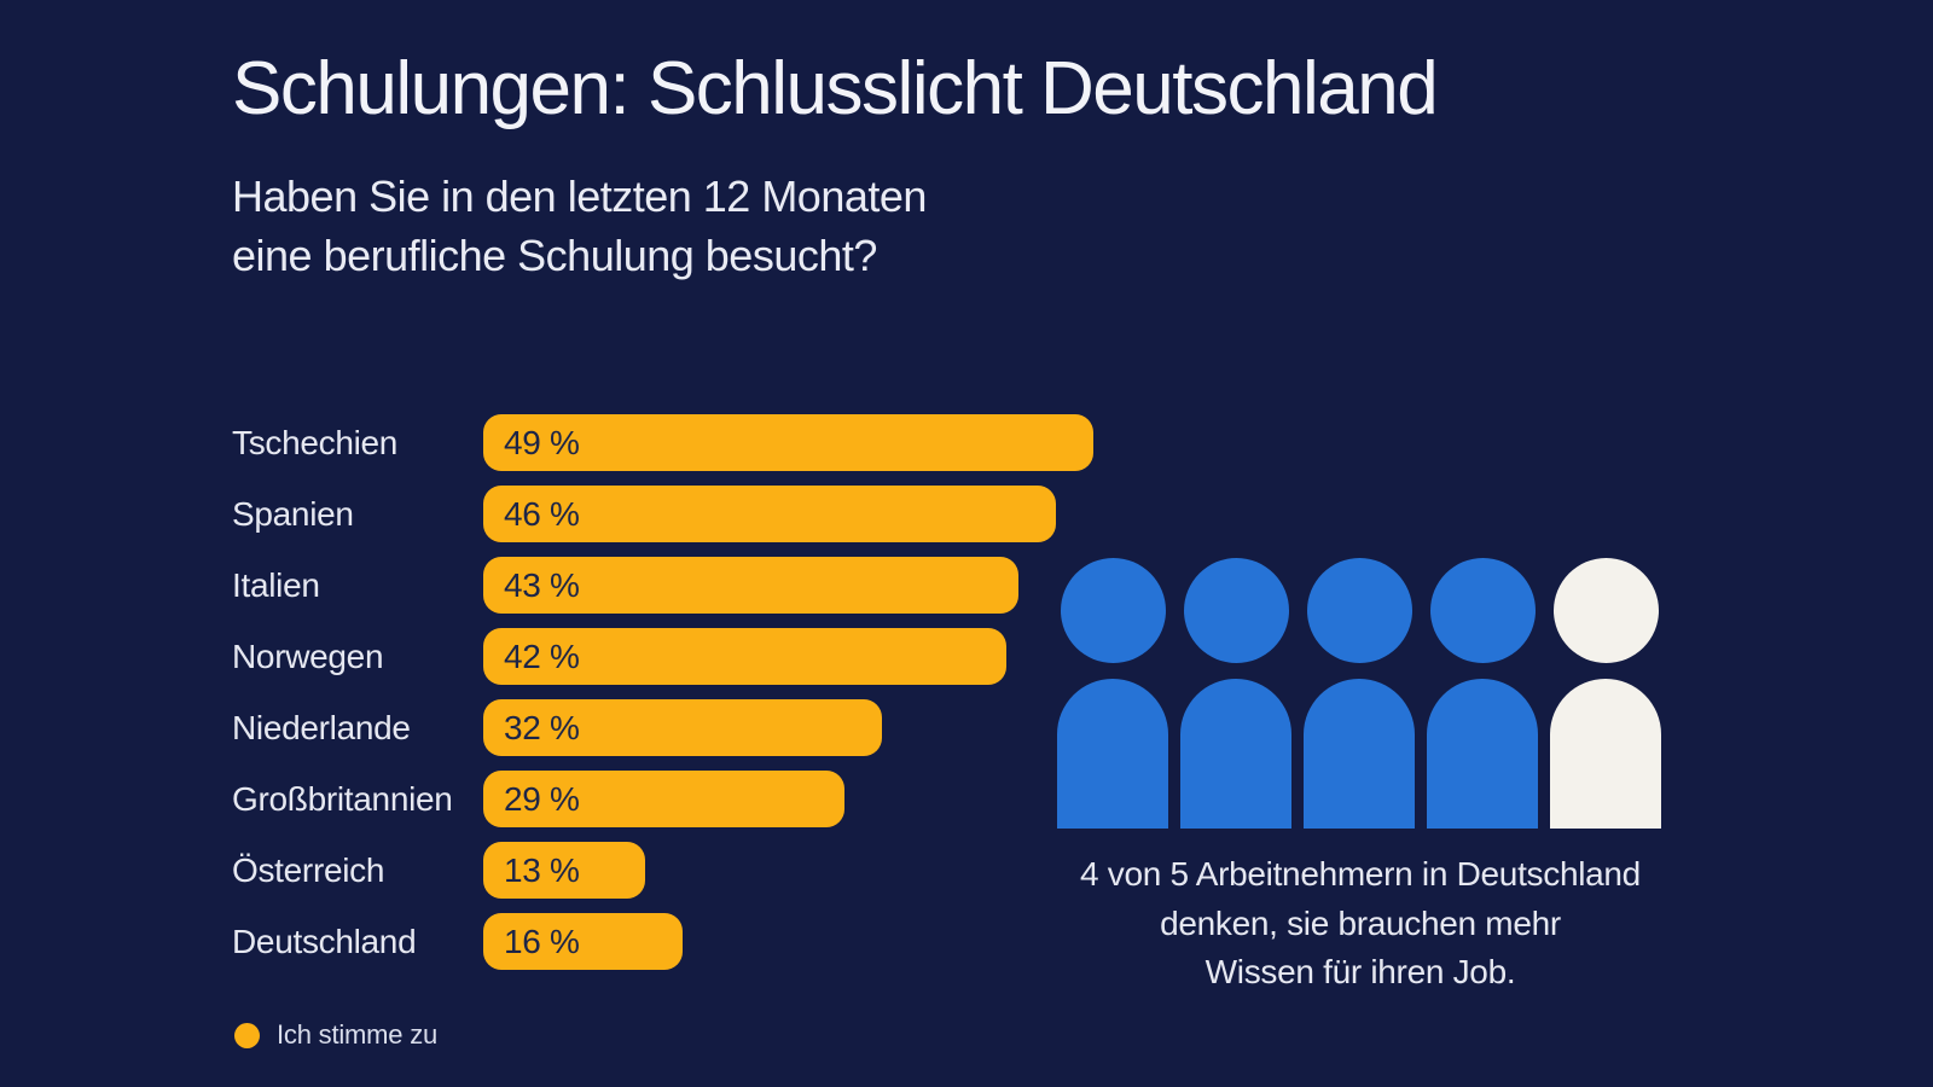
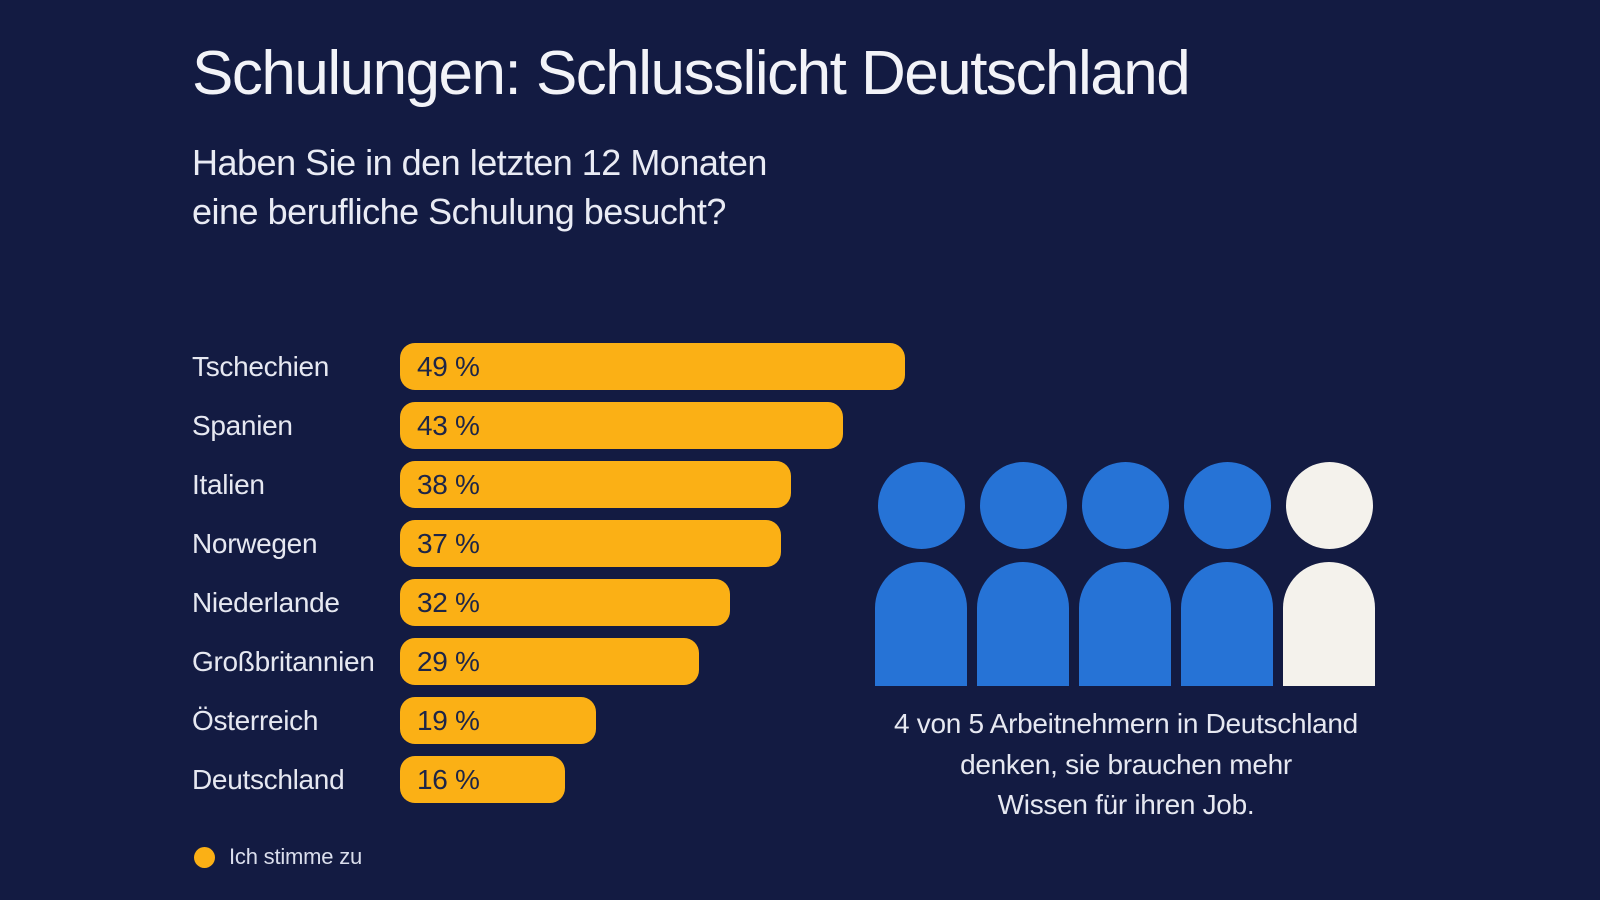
Spanien: 46 -> 43
Italien: 43 -> 38
Norwegen: 42 -> 37
Österreich: 13 -> 19
